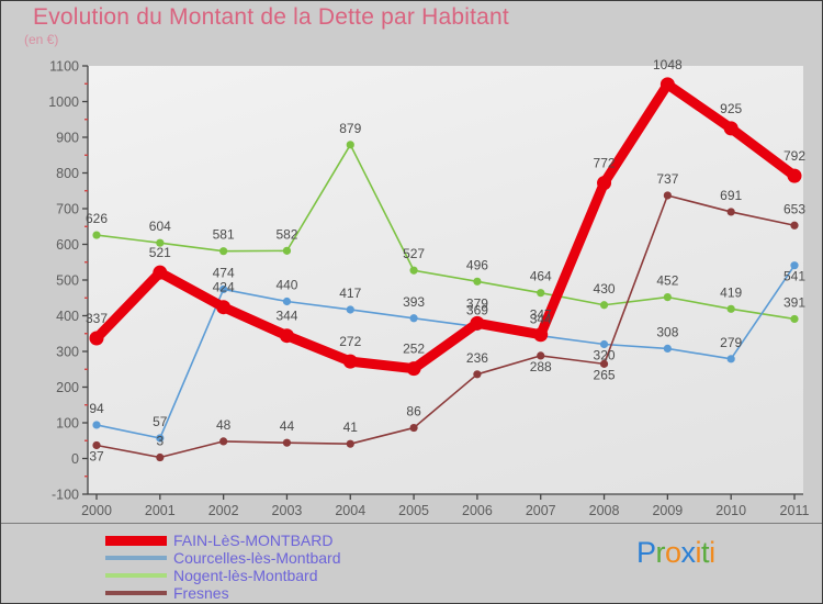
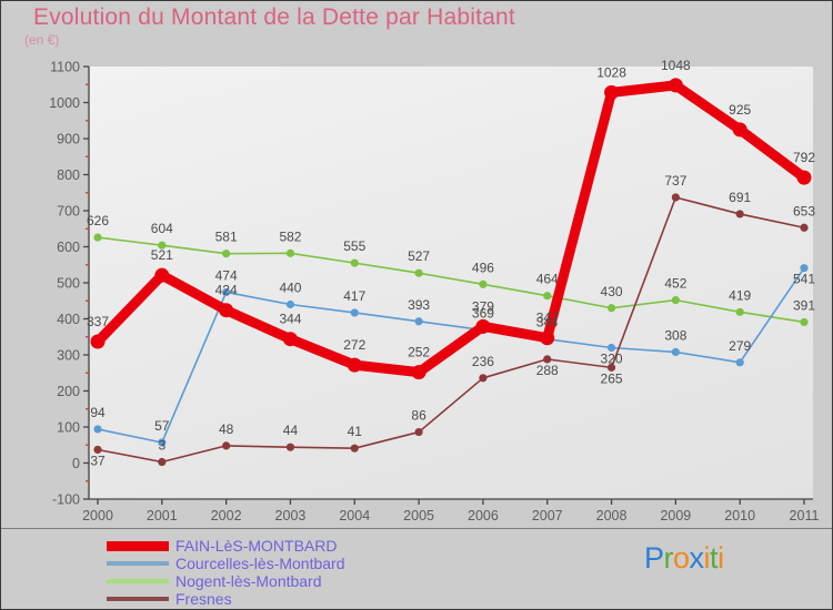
Nogent-lès-Montbard/2004: 879 -> 555
FAIN-LèS-MONTBARD/2008: 772 -> 1028
